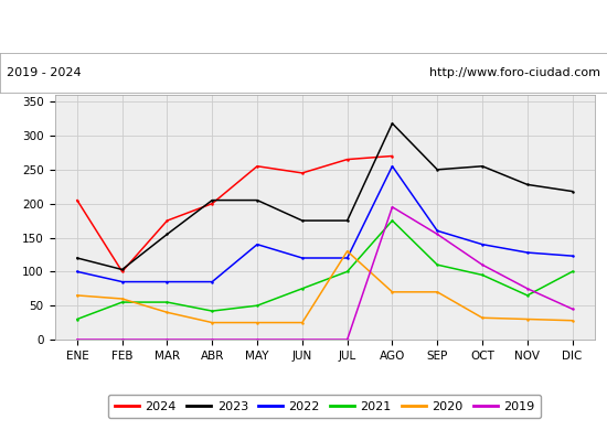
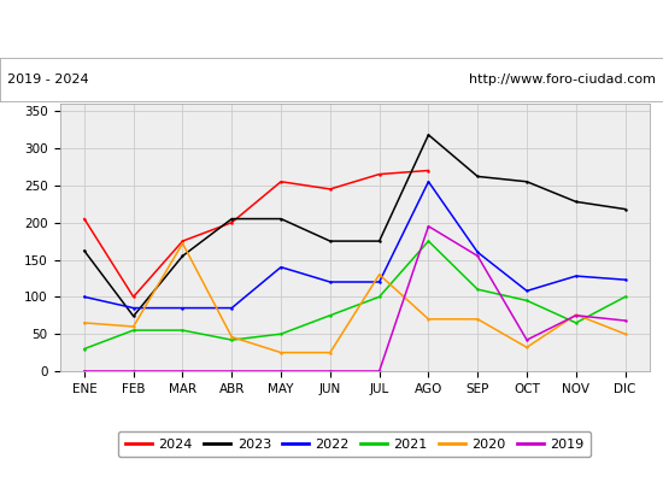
2023/ENE: 120 -> 162
2023/FEB: 103 -> 74
2020/MAR: 40 -> 172
2020/ABR: 25 -> 46
2023/SEP: 250 -> 262
2022/OCT: 140 -> 108
2019/OCT: 110 -> 42
2020/NOV: 30 -> 76
2020/DIC: 28 -> 50
2019/DIC: 45 -> 68
